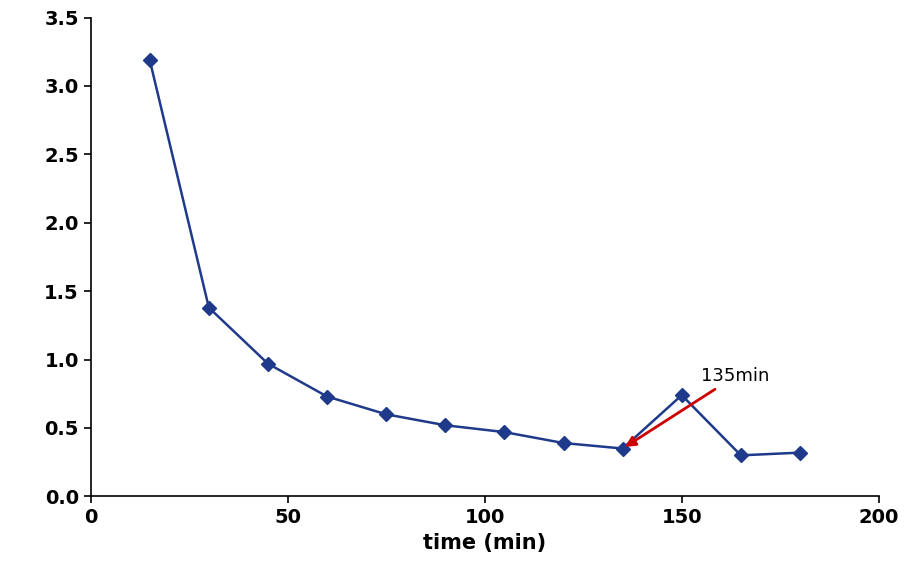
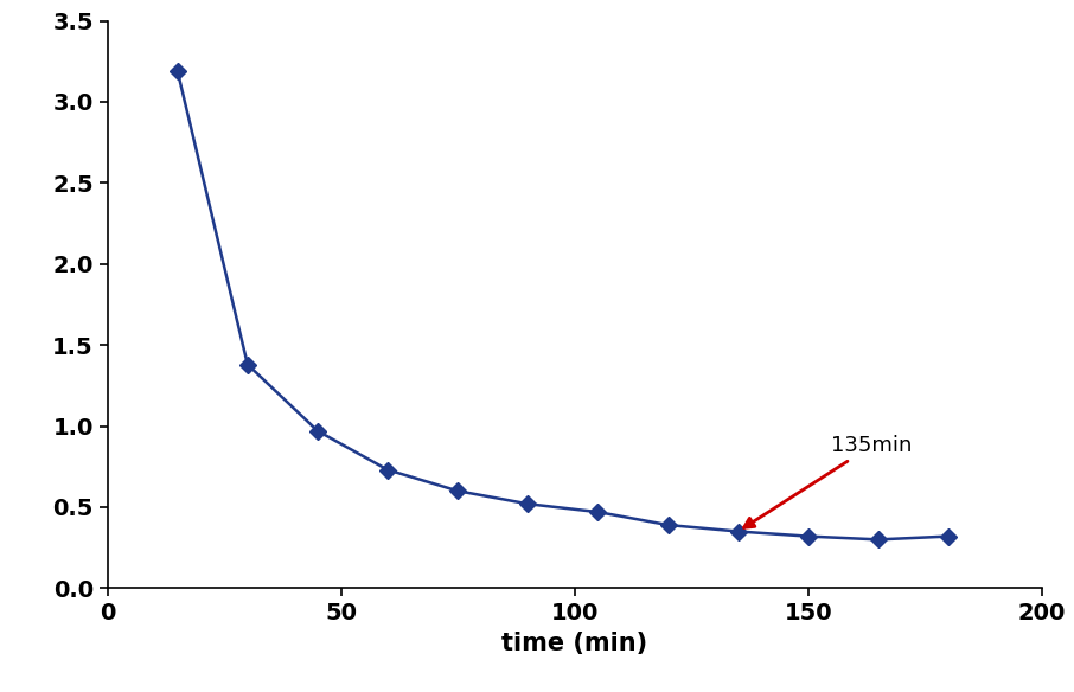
150: 0.74 -> 0.32
